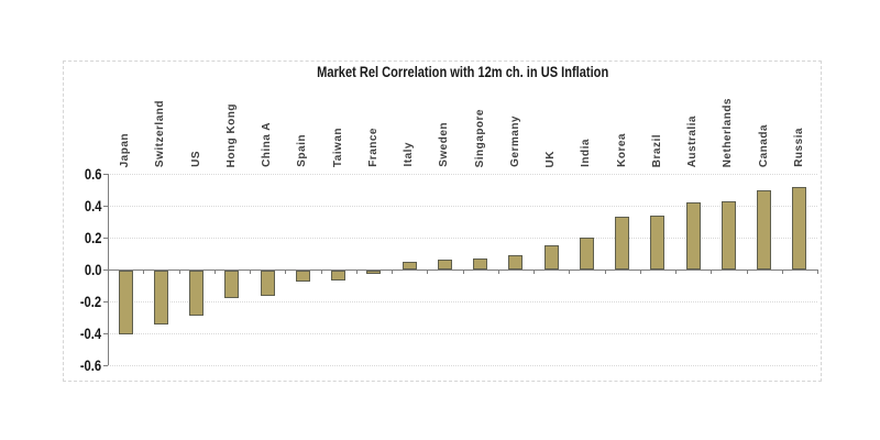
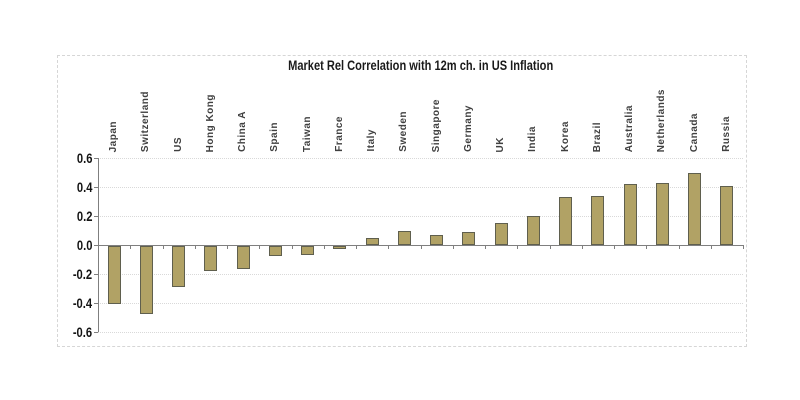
Switzerland: -0.34 -> -0.47
Sweden: 0.06 -> 0.10
Russia: 0.52 -> 0.41
